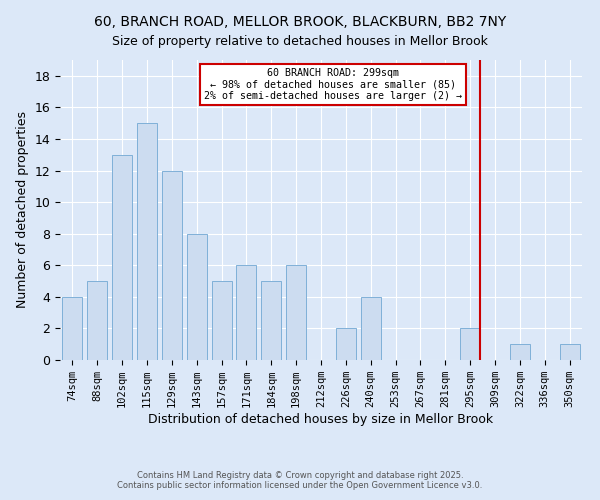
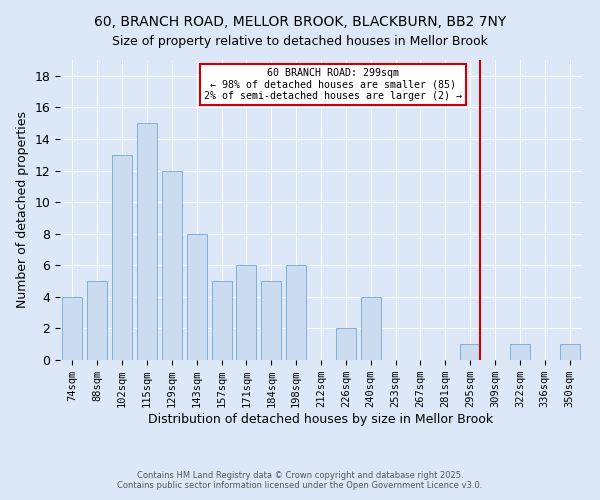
295sqm: 2 -> 1
